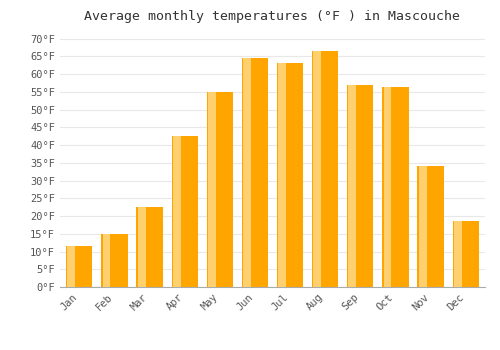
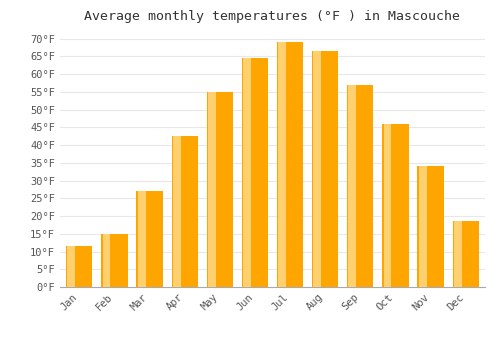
Mar: 22.5°F -> 27.0°F
Jul: 63.0°F -> 69.0°F
Oct: 56.5°F -> 46.0°F
